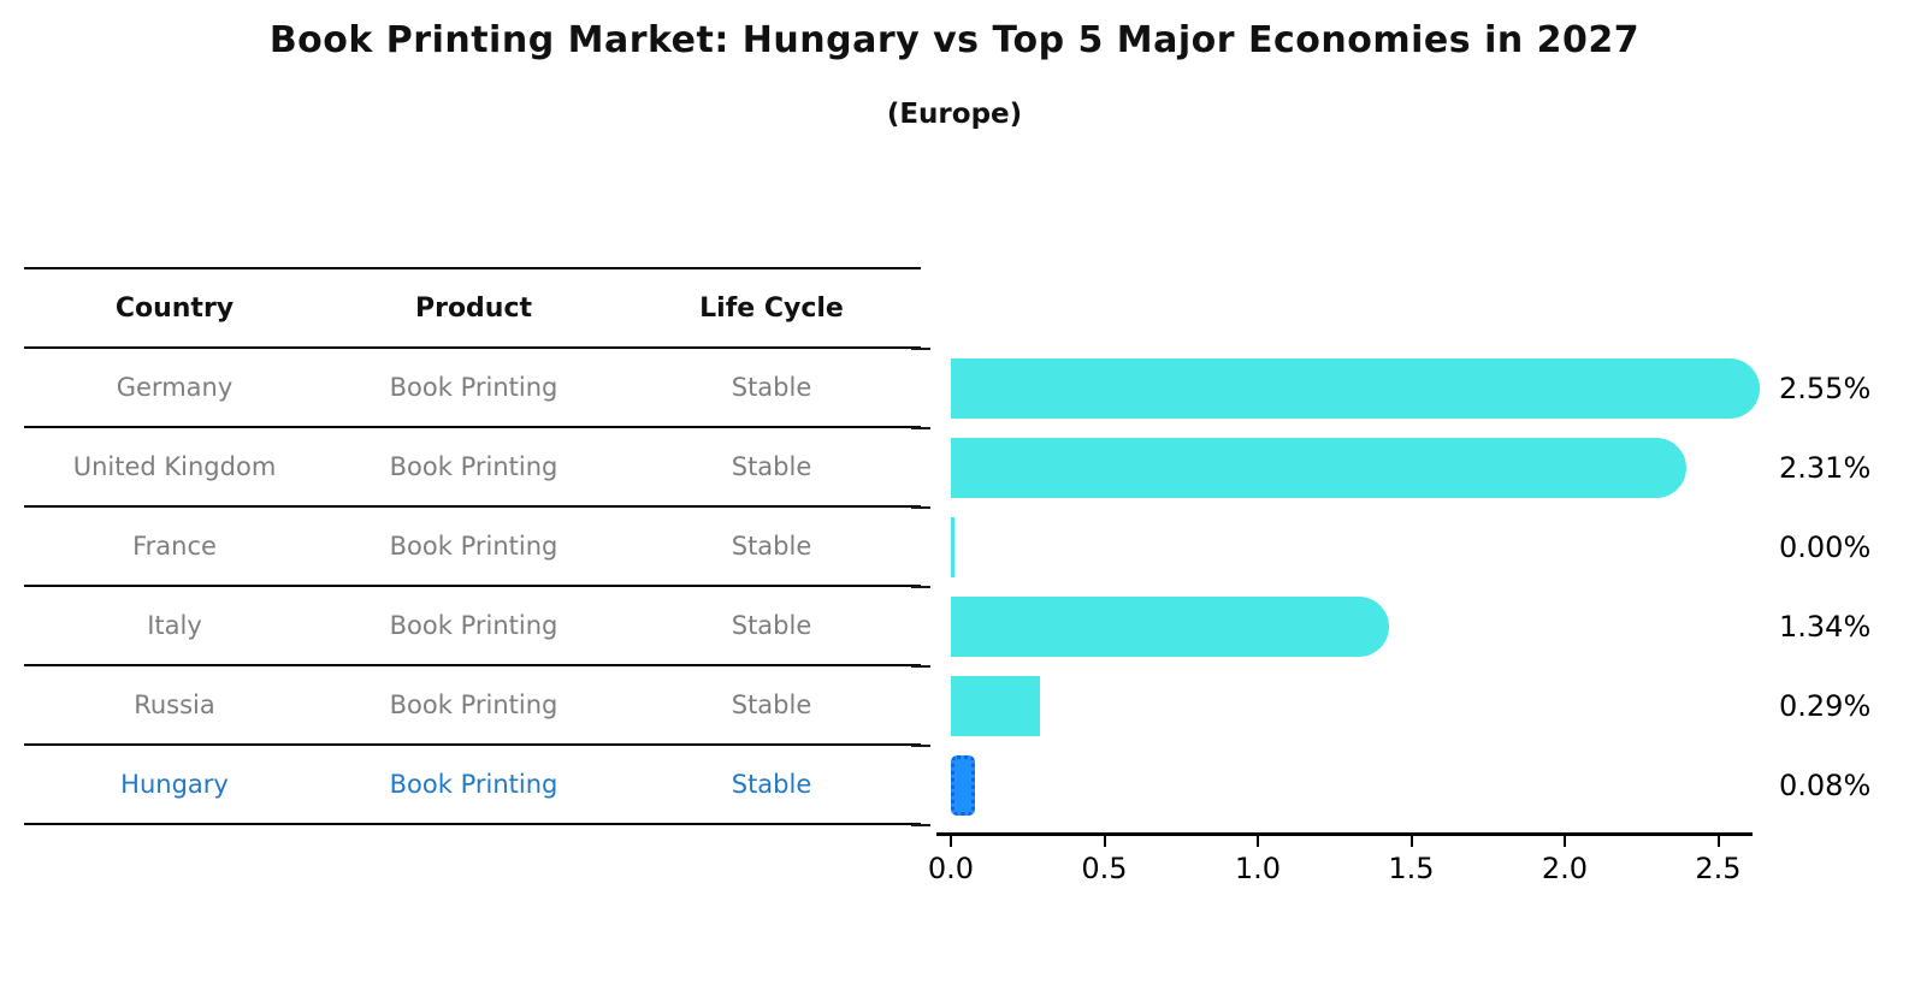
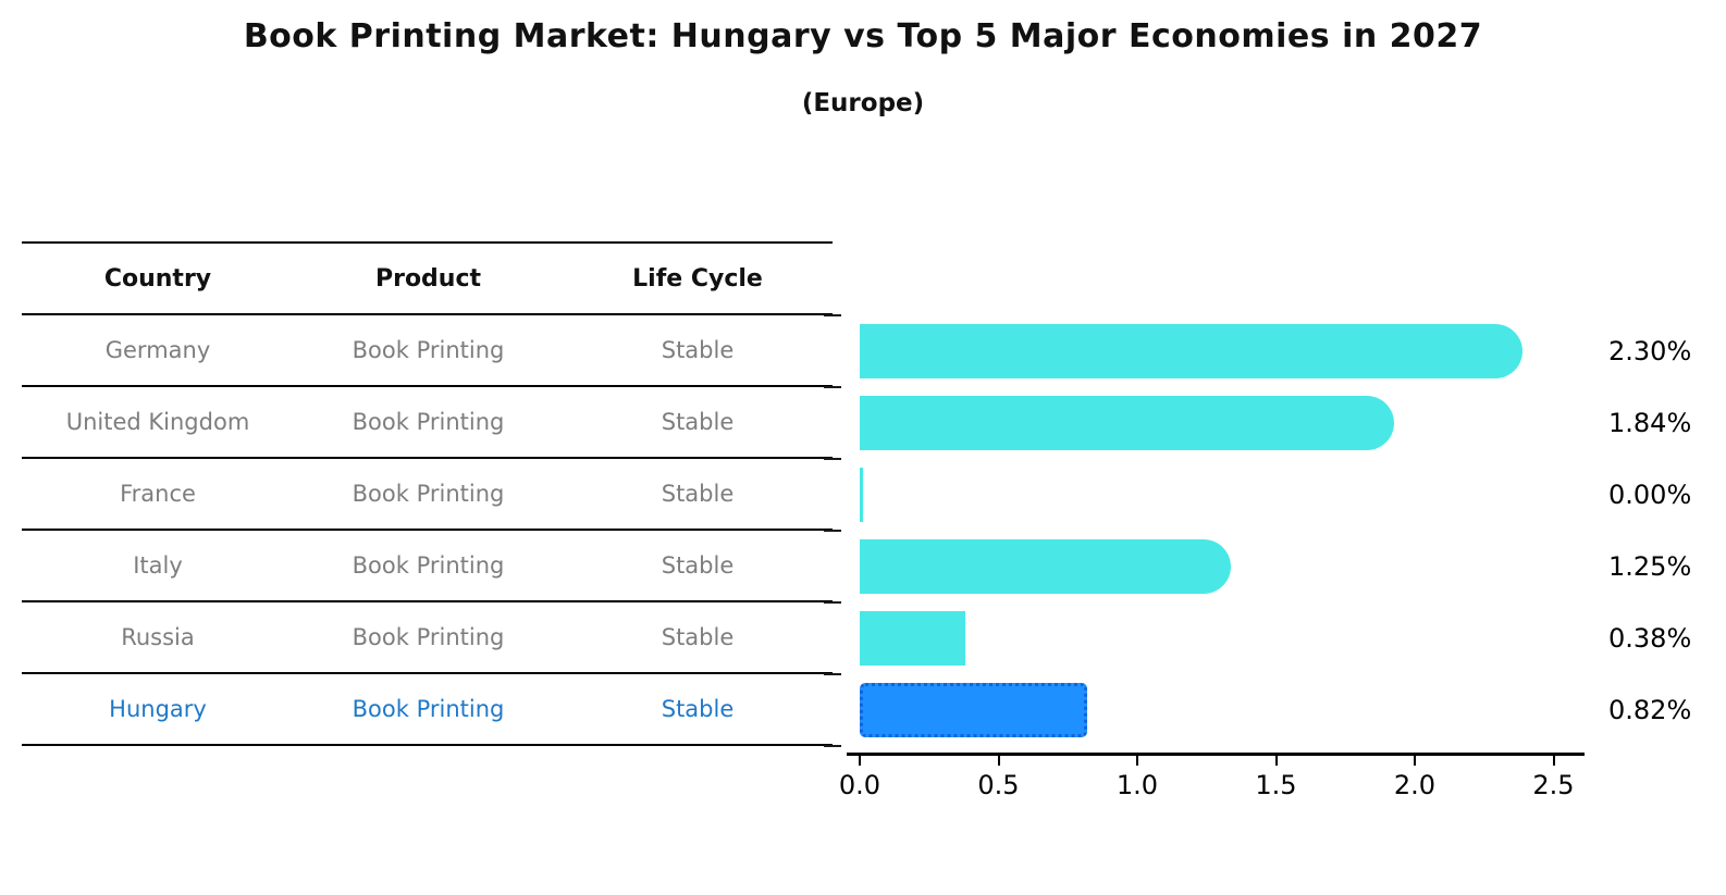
Germany: 2.55% -> 2.30%
United Kingdom: 2.31% -> 1.84%
Italy: 1.34% -> 1.25%
Russia: 0.29% -> 0.38%
Hungary: 0.08% -> 0.82%
